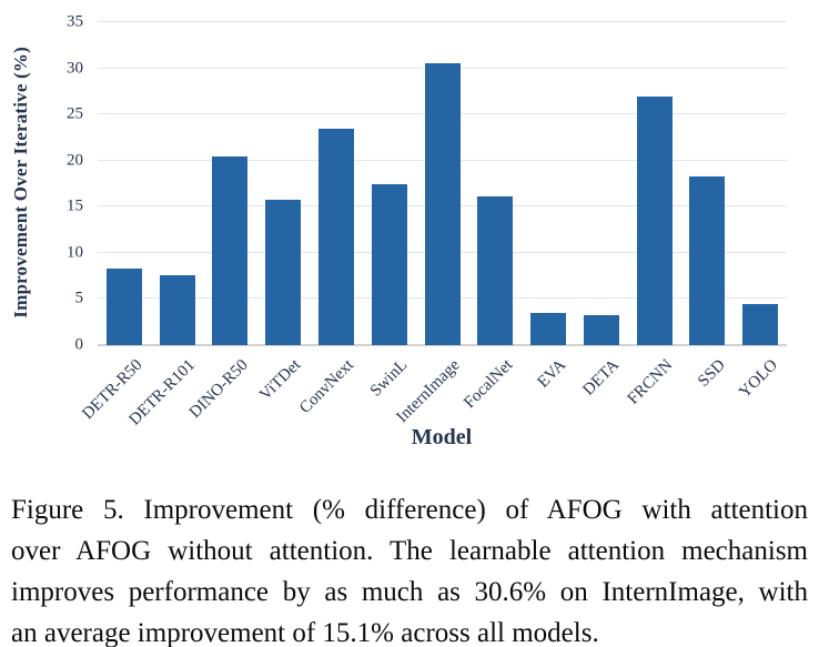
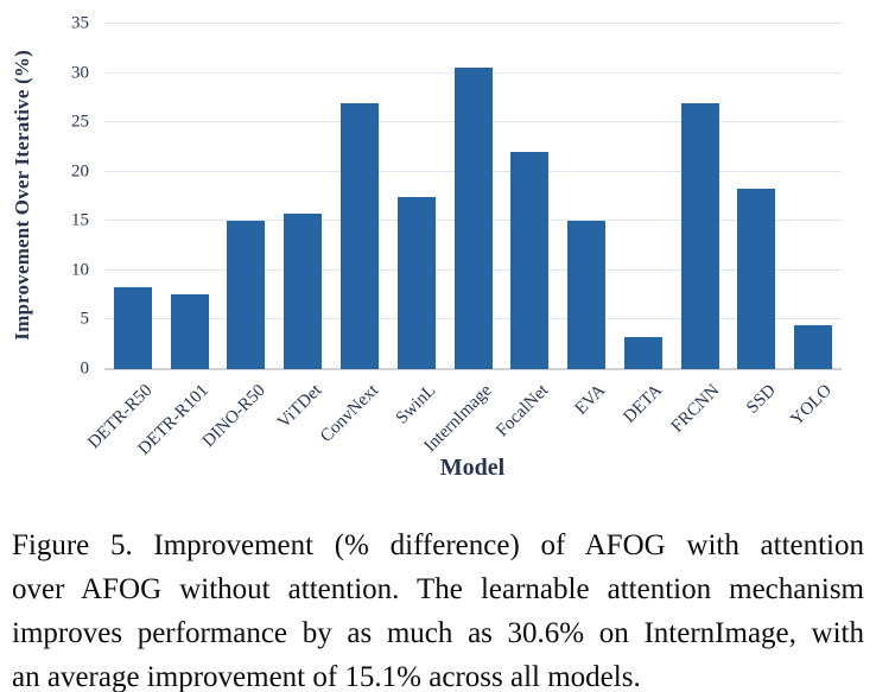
DINO-R50: 20 -> 15
ConvNext: 23 -> 27
FocalNet: 16 -> 22
EVA: 4 -> 15
